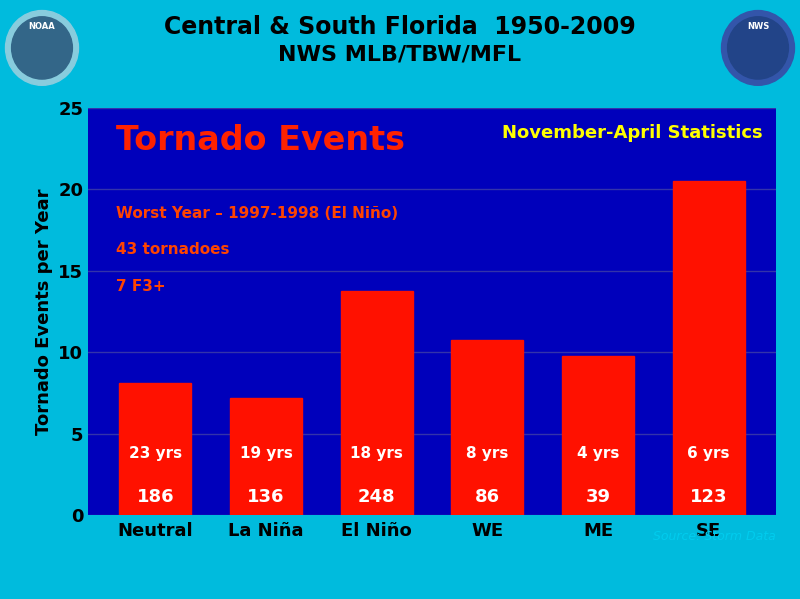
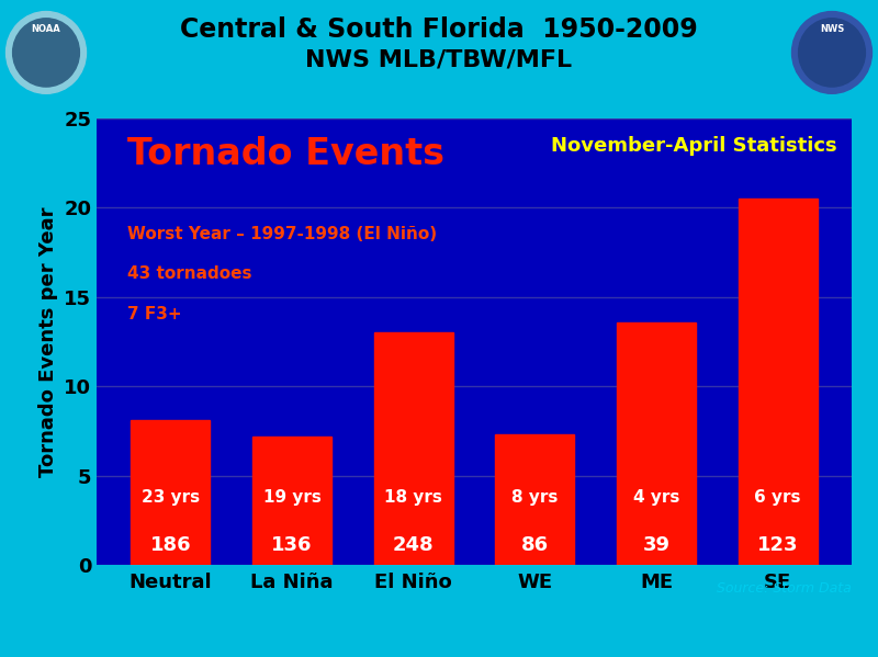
El Niño: 13.8 -> 13.0
WE: 10.8 -> 7.3
ME: 9.8 -> 13.6
